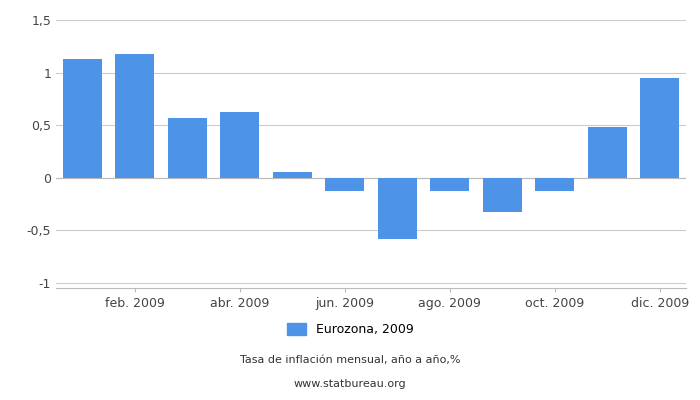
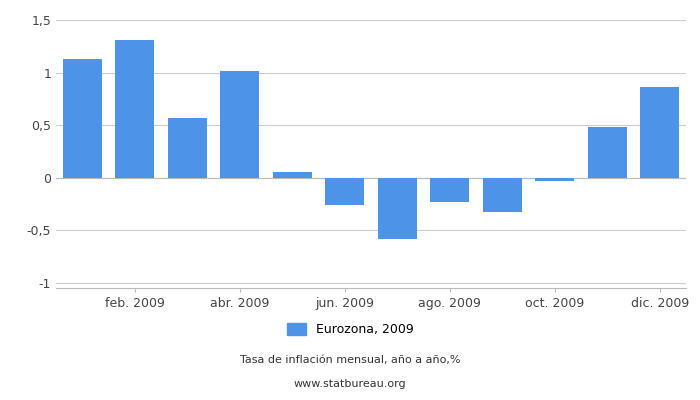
feb. 2009: 1,18 -> 1,31
abr. 2009: 0,62 -> 1,01
jun. 2009: -0,13 -> -0,26
ago. 2009: -0,13 -> -0,23
oct. 2009: -0,13 -> -0,03
dic. 2009: 0,95 -> 0,86
